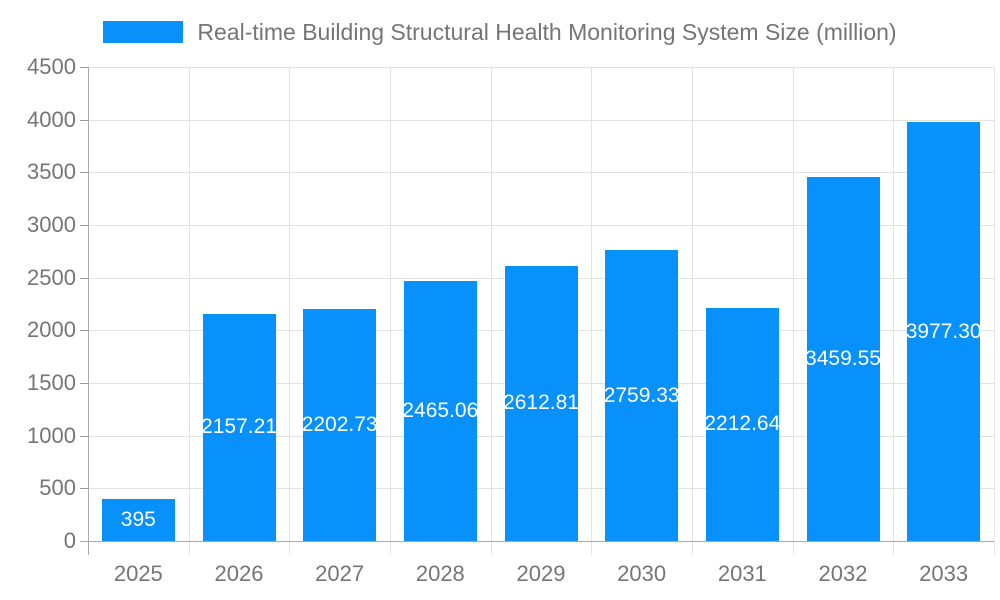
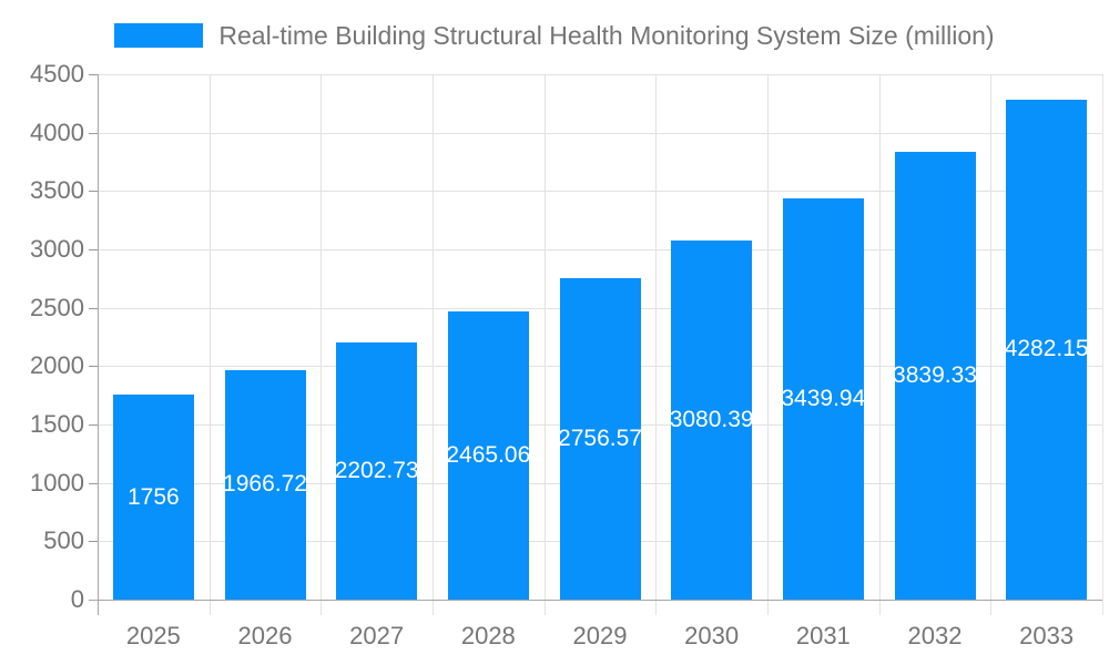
2025: 395 -> 1756
2026: 2157.21 -> 1966.72
2029: 2612.81 -> 2756.57
2030: 2759.33 -> 3080.39
2031: 2212.64 -> 3439.94
2032: 3459.55 -> 3839.33
2033: 3977.30 -> 4282.15
